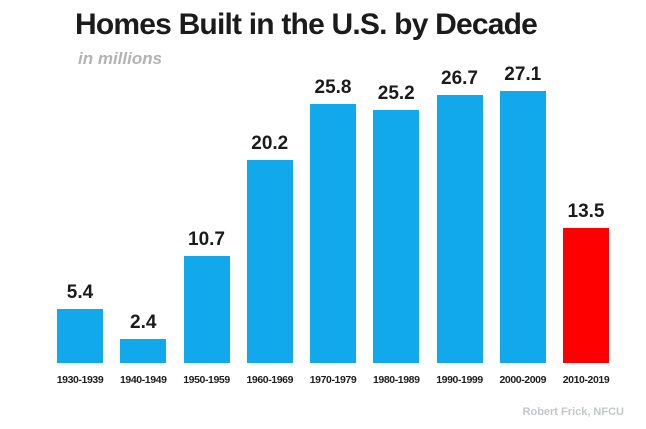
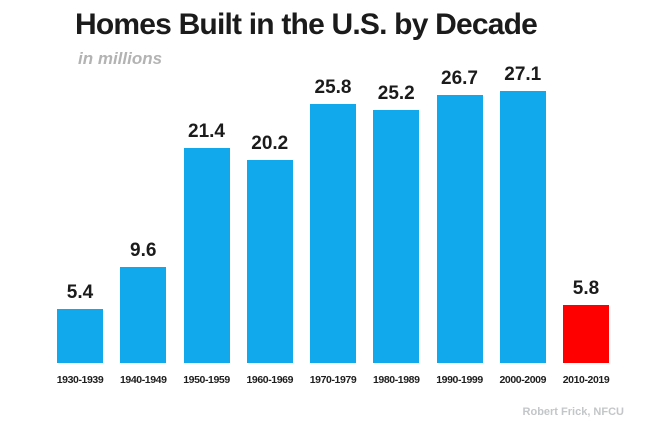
1940-1949: 2.4 -> 9.6
1950-1959: 10.7 -> 21.4
2010-2019: 13.5 -> 5.8
